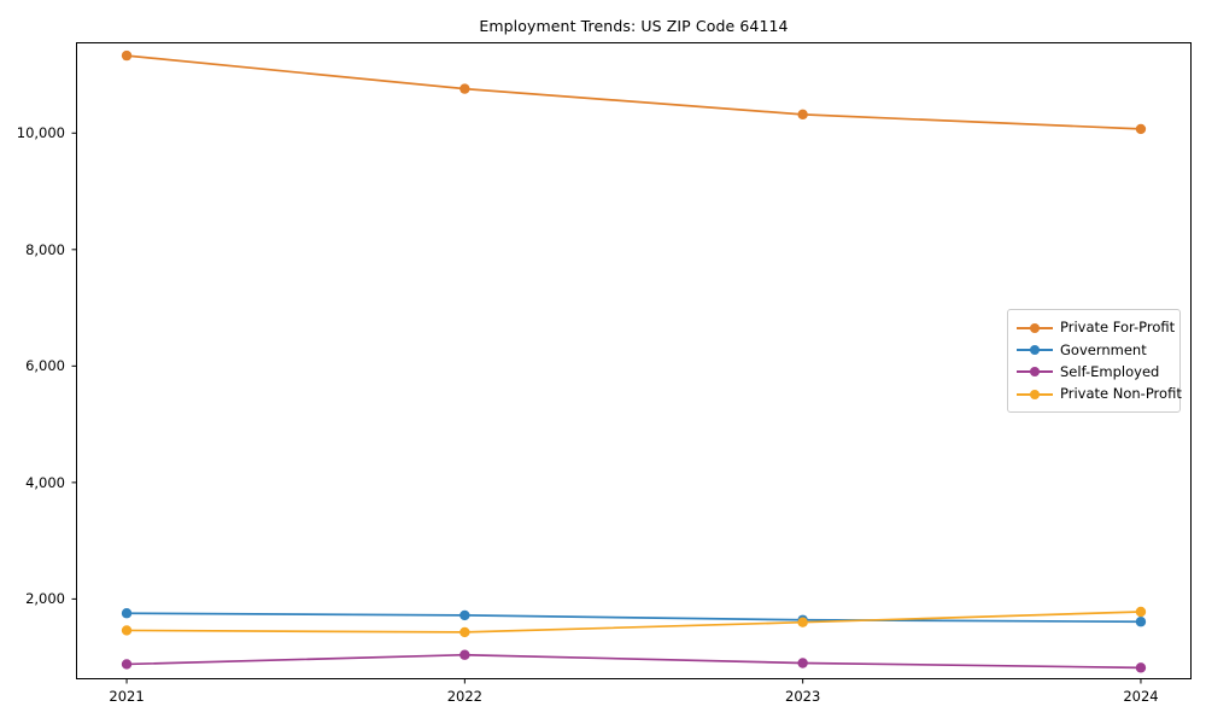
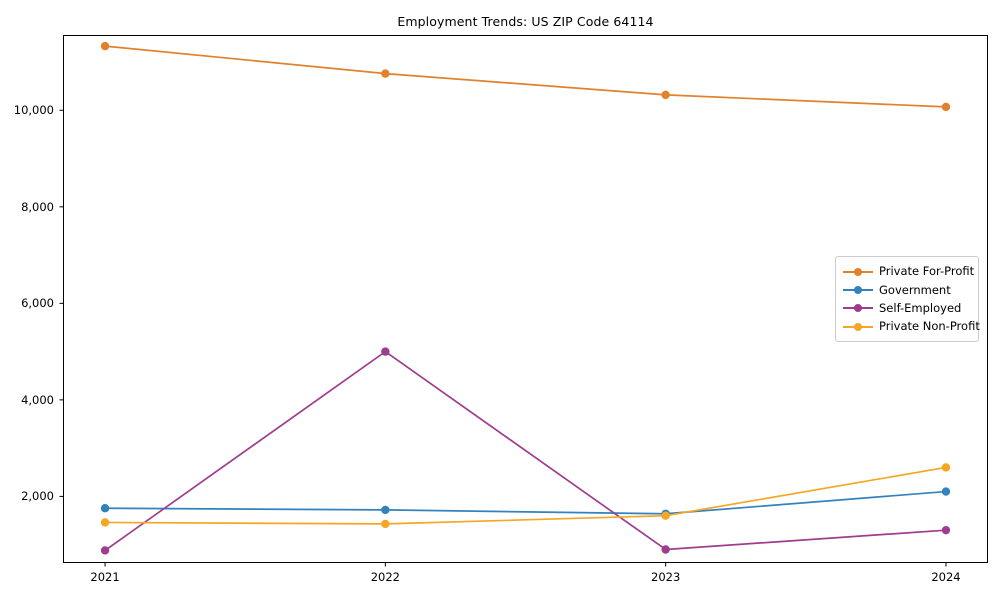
Self-Employed/2022: 1000 -> 5000
Government/2024: 1600 -> 2100
Self-Employed/2024: 800 -> 1300
Private Non-Profit/2024: 1800 -> 2600
